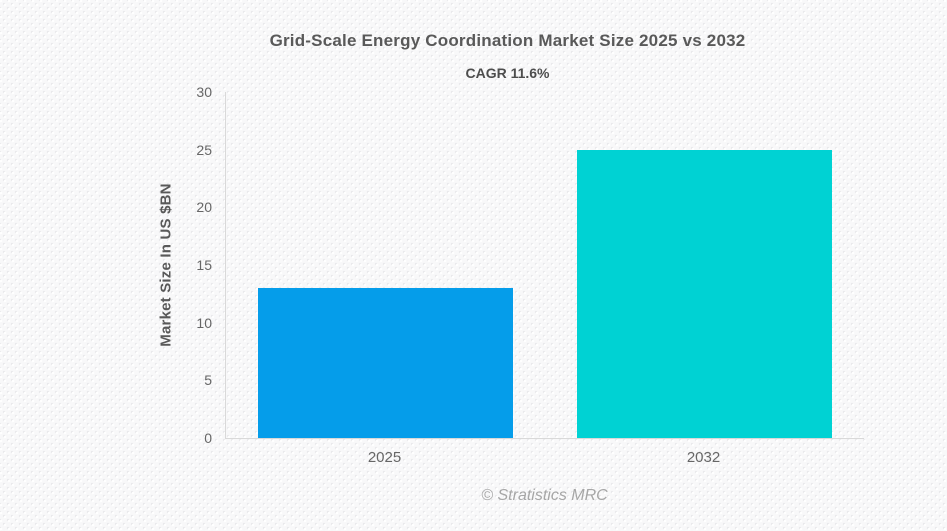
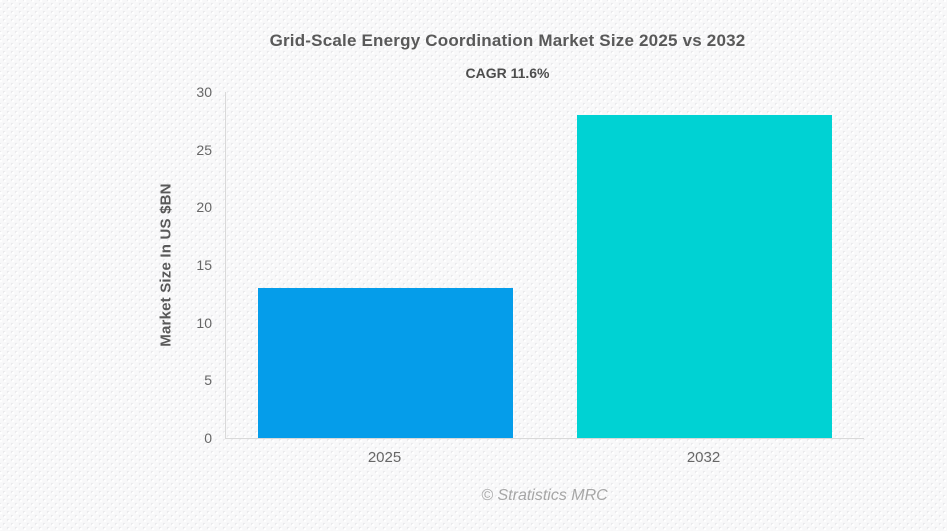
2032: 25 -> 28
